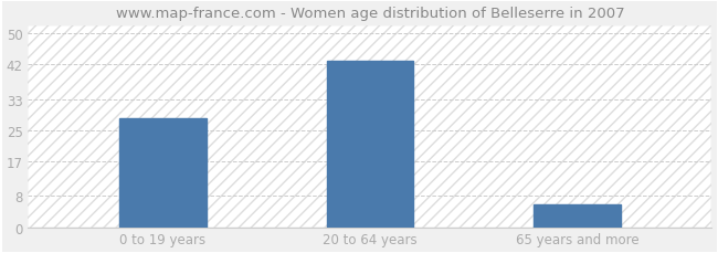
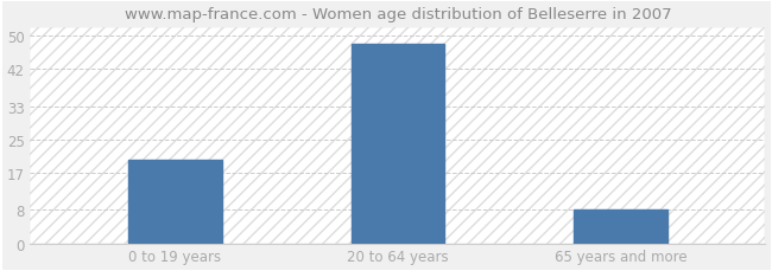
0 to 19 years: 28 -> 20
20 to 64 years: 43 -> 48
65 years and more: 6 -> 8
